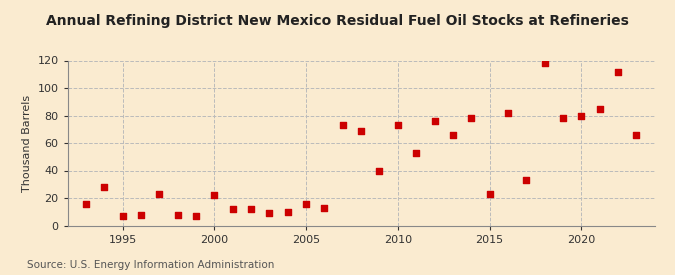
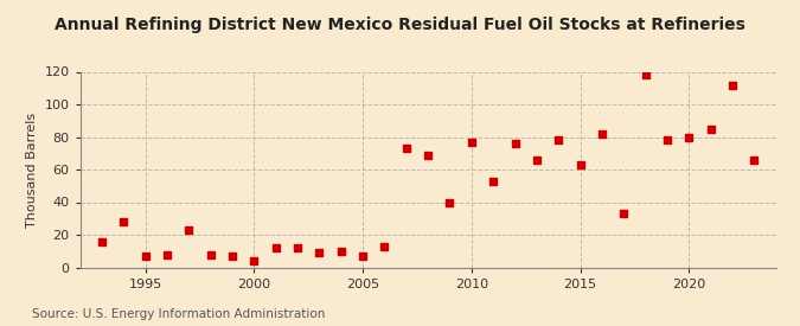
2000: 22 -> 4
2005: 16 -> 7
2010: 73 -> 77
2015: 23 -> 63
